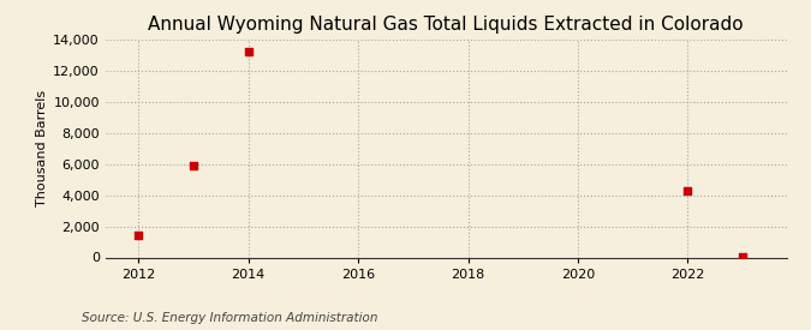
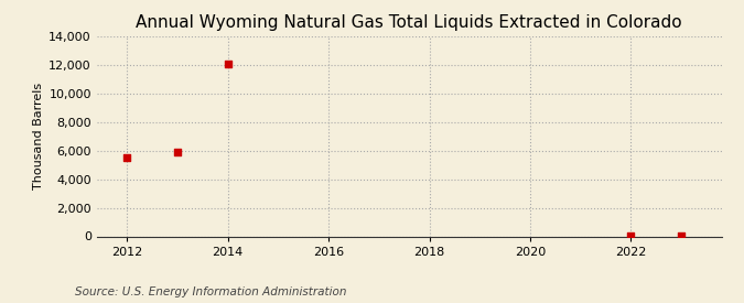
2012: 1,400 -> 5,500
2014: 13,200 -> 12,100
2022: 4,300 -> 0
